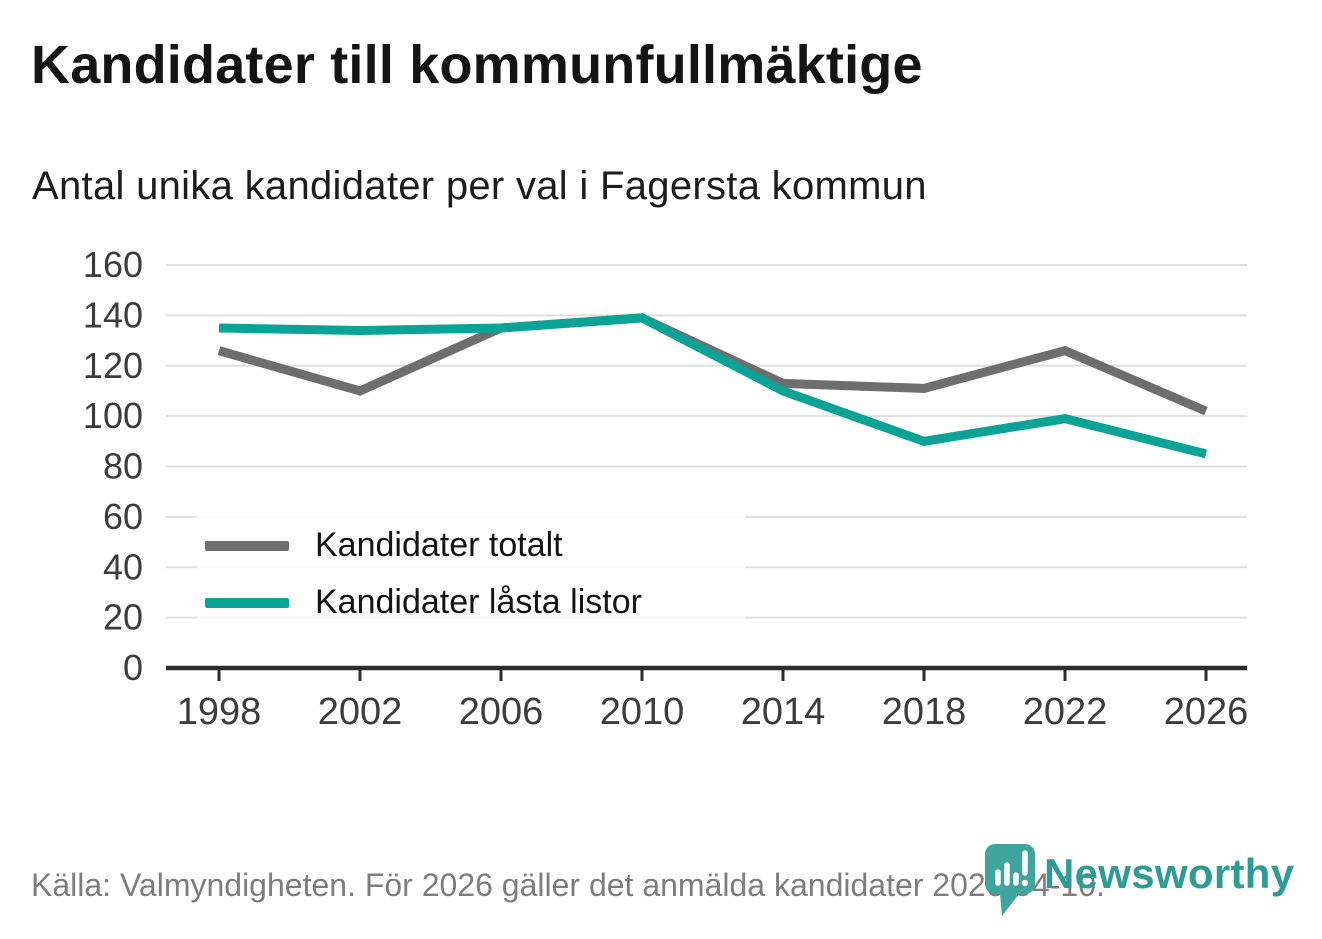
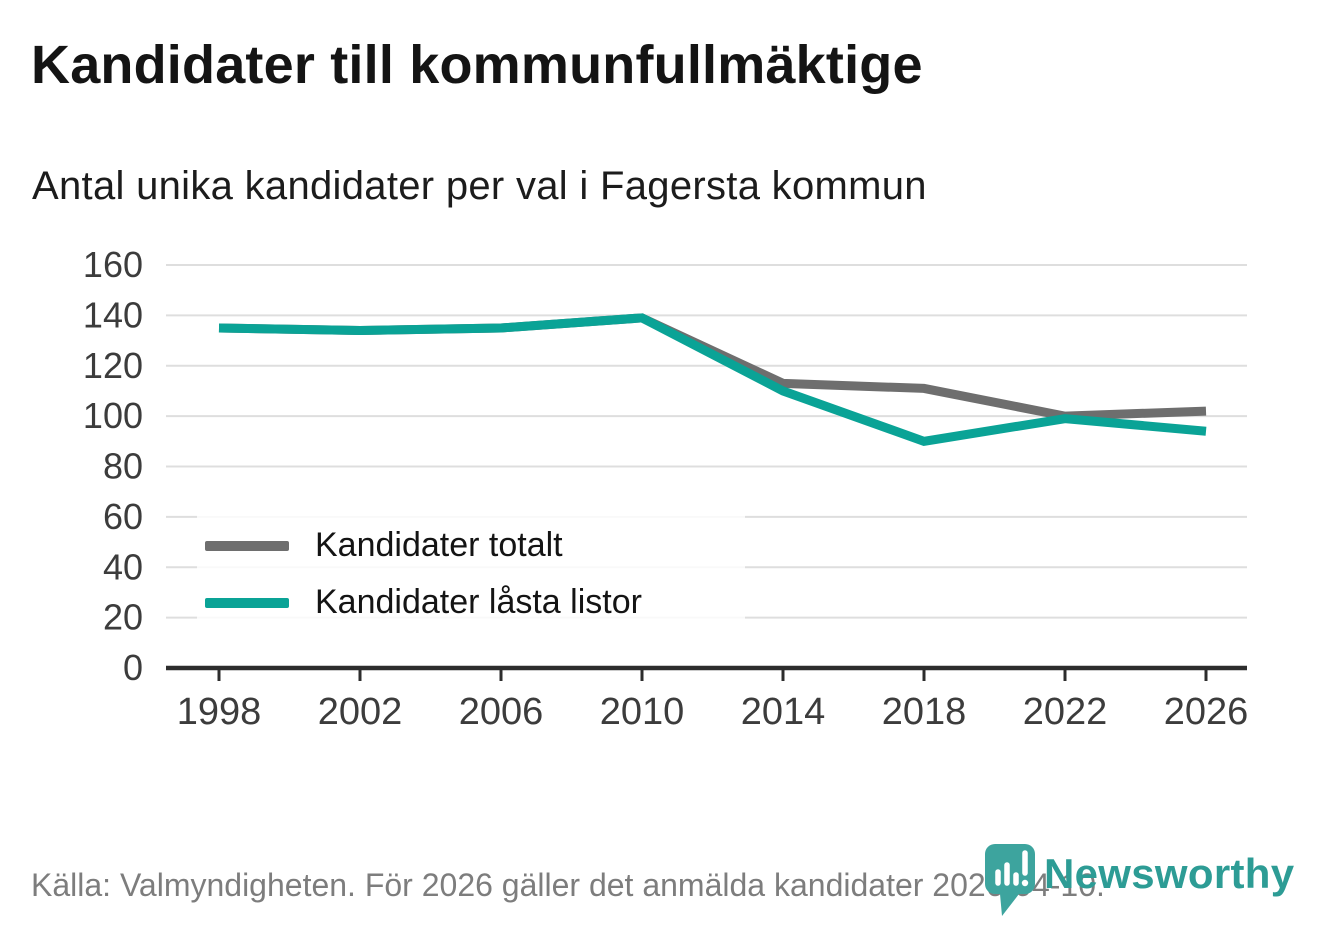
Kandidater totalt/1998: 126 -> 135
Kandidater totalt/2002: 110 -> 134
Kandidater totalt/2022: 126 -> 100
Kandidater låsta listor/2026: 85 -> 94
